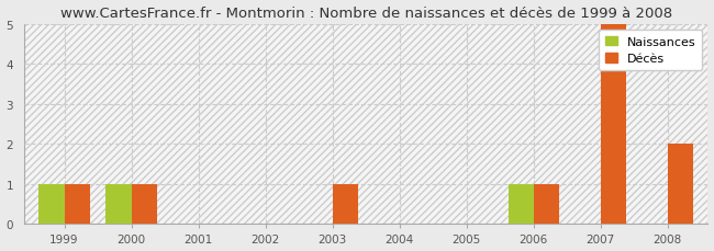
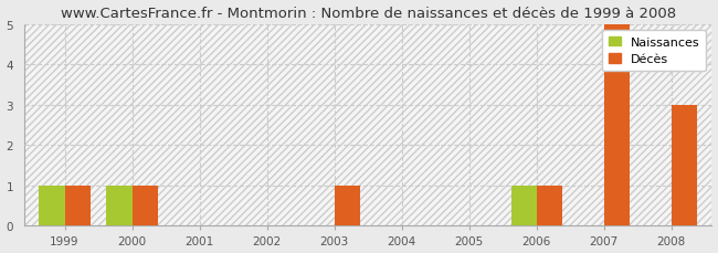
Décès/2008: 2 -> 3
